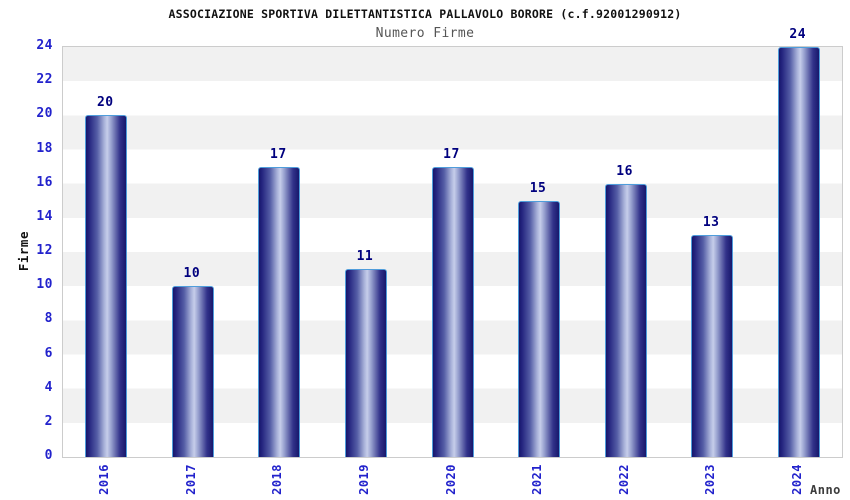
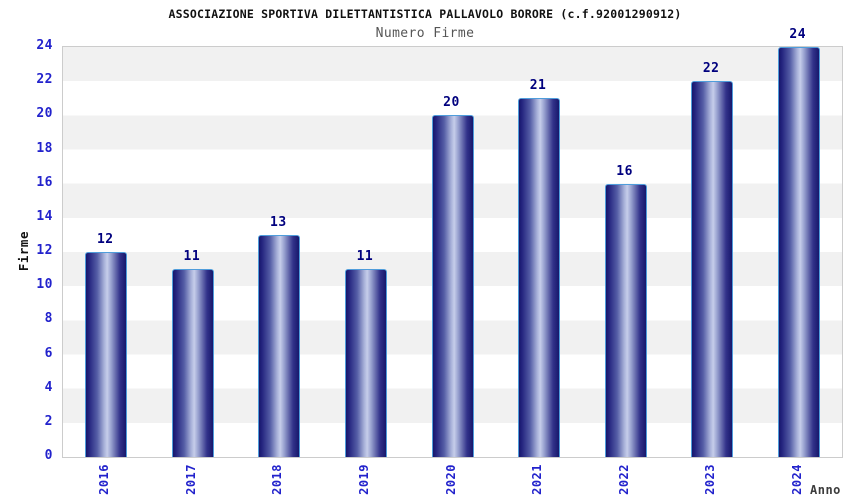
2016: 20 -> 12
2017: 10 -> 11
2018: 17 -> 13
2020: 17 -> 20
2021: 15 -> 21
2023: 13 -> 22
